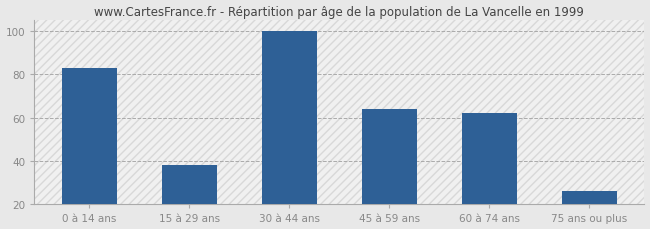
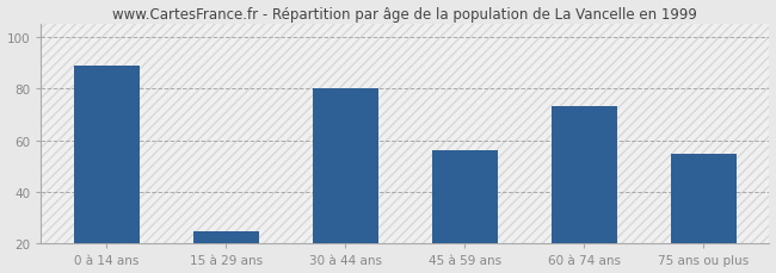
0 à 14 ans: 83 -> 89
15 à 29 ans: 38 -> 25
30 à 44 ans: 100 -> 80
45 à 59 ans: 64 -> 56
60 à 74 ans: 62 -> 73
75 ans ou plus: 26 -> 55
